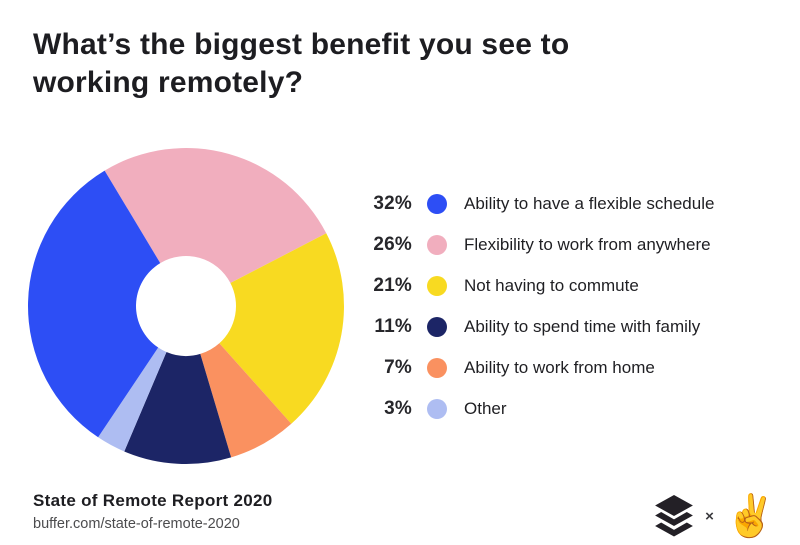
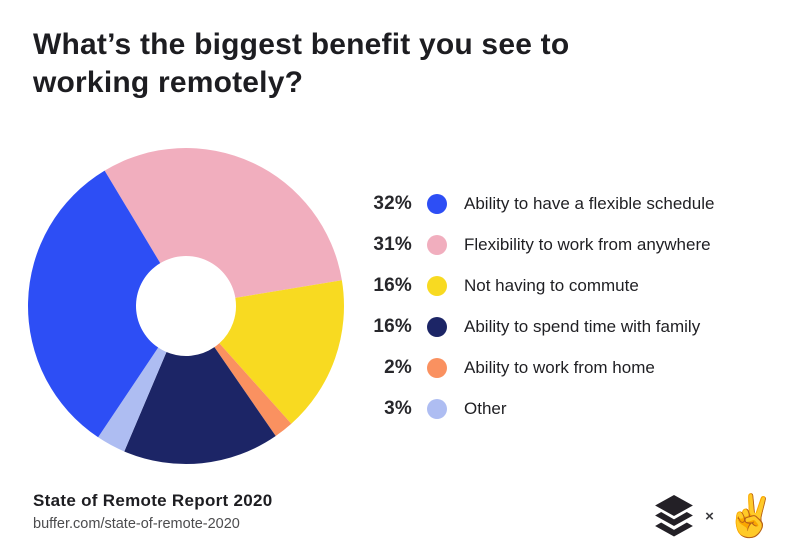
Flexibility to work from anywhere: 26% -> 31%
Not having to commute: 21% -> 16%
Ability to spend time with family: 11% -> 16%
Ability to work from home: 7% -> 2%
